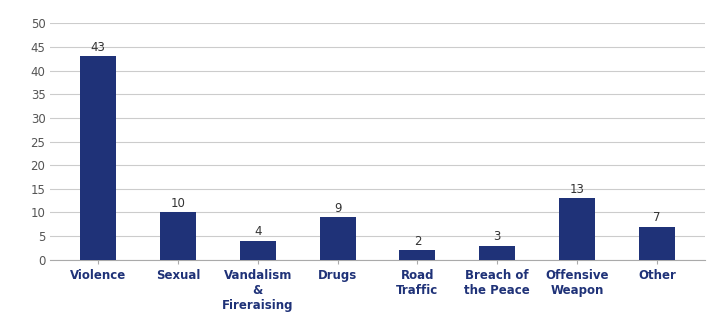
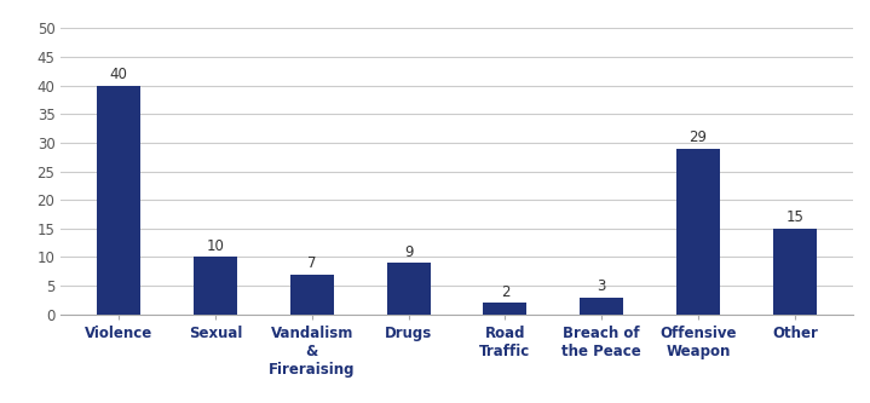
Violence: 43 -> 40
Vandalism & Fireraising: 4 -> 7
Offensive Weapon: 13 -> 29
Other: 7 -> 15
